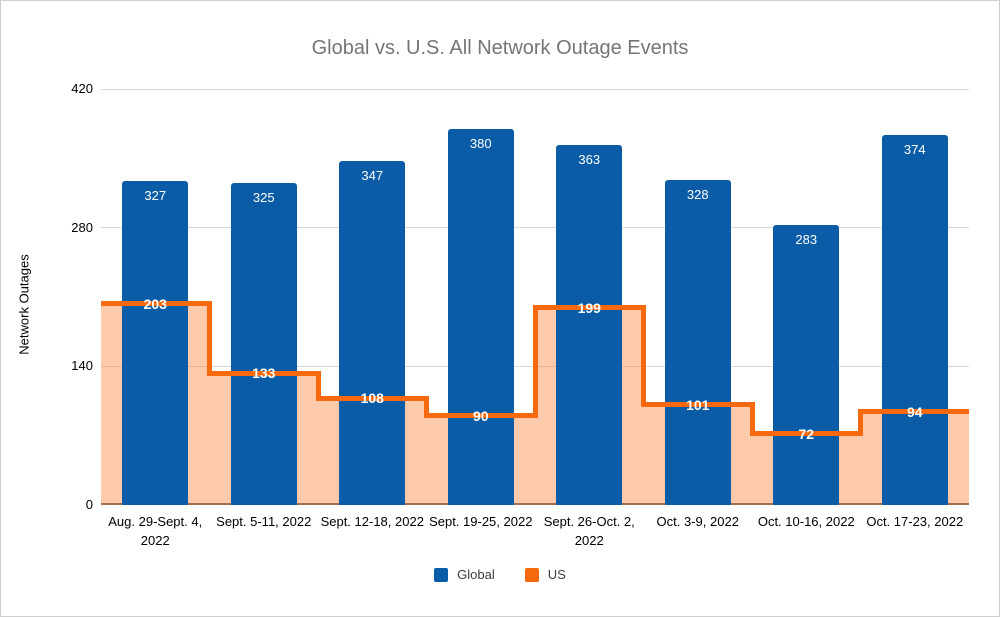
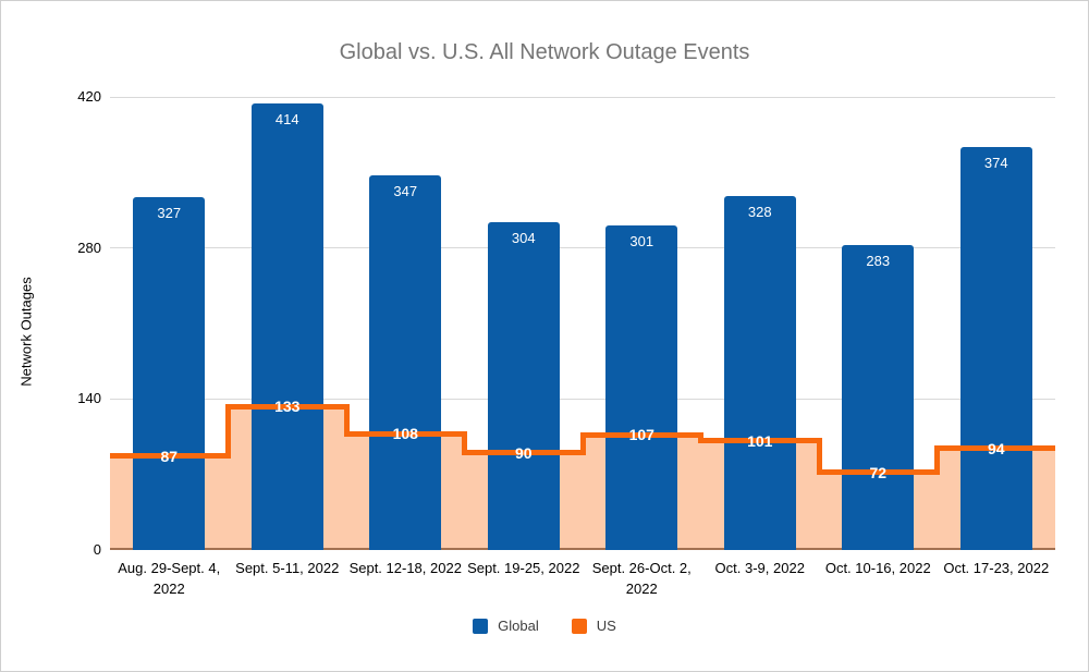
US/Aug. 29-Sept. 4, 2022: 203 -> 87
Global/Sept. 5-11, 2022: 325 -> 414
Global/Sept. 19-25, 2022: 380 -> 304
Global/Sept. 26-Oct. 2, 2022: 363 -> 301
US/Sept. 26-Oct. 2, 2022: 199 -> 107
